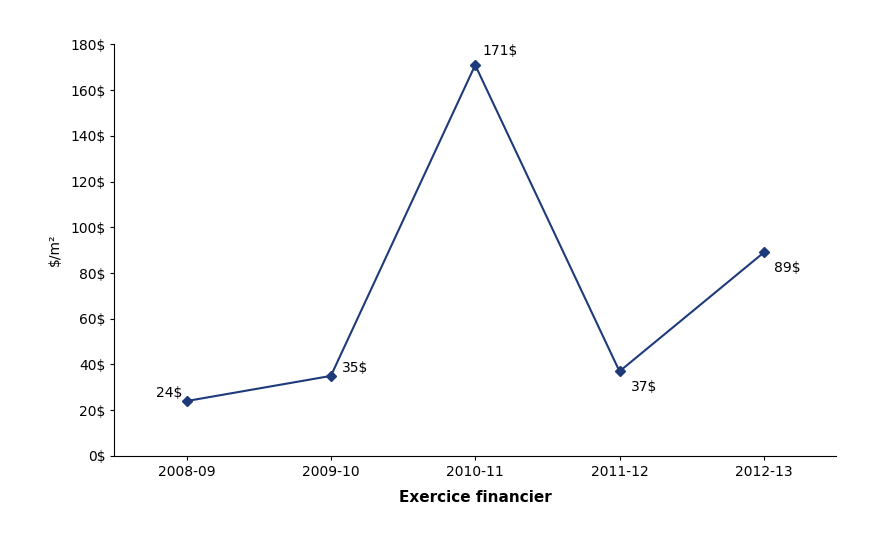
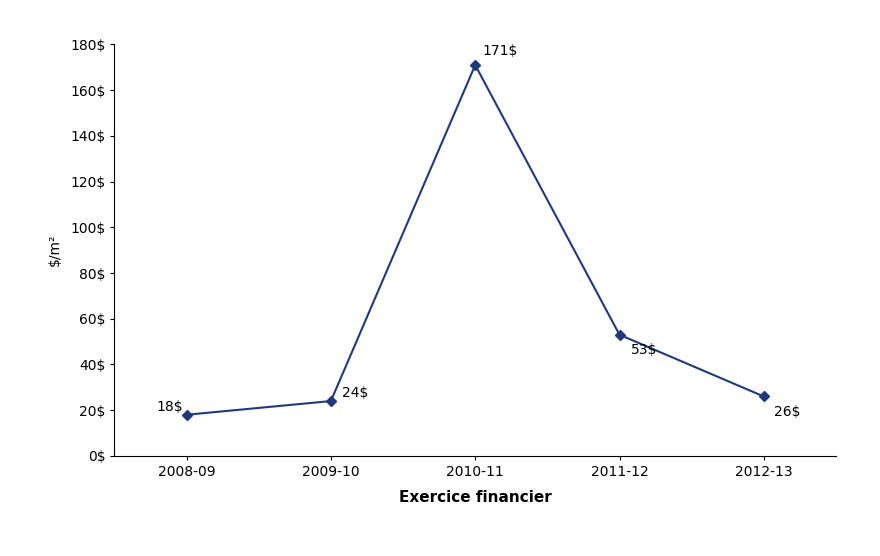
2008-09: 24$ -> 18$
2009-10: 35$ -> 24$
2011-12: 37$ -> 53$
2012-13: 89$ -> 26$
